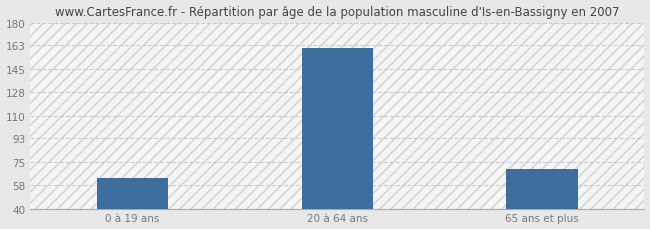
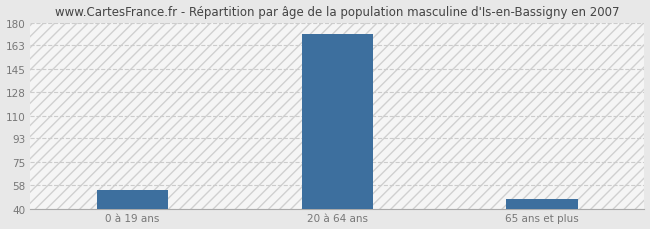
0 à 19 ans: 63 -> 54
20 à 64 ans: 161 -> 172
65 ans et plus: 70 -> 47
